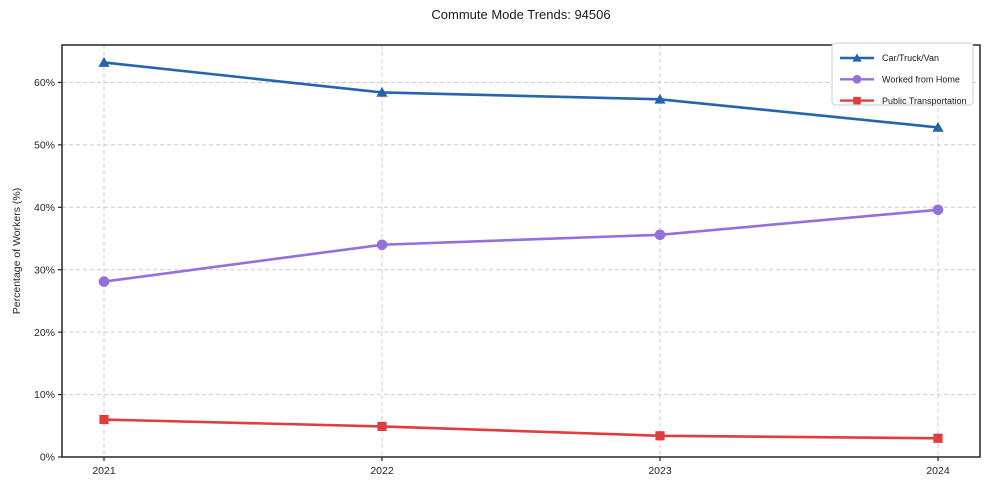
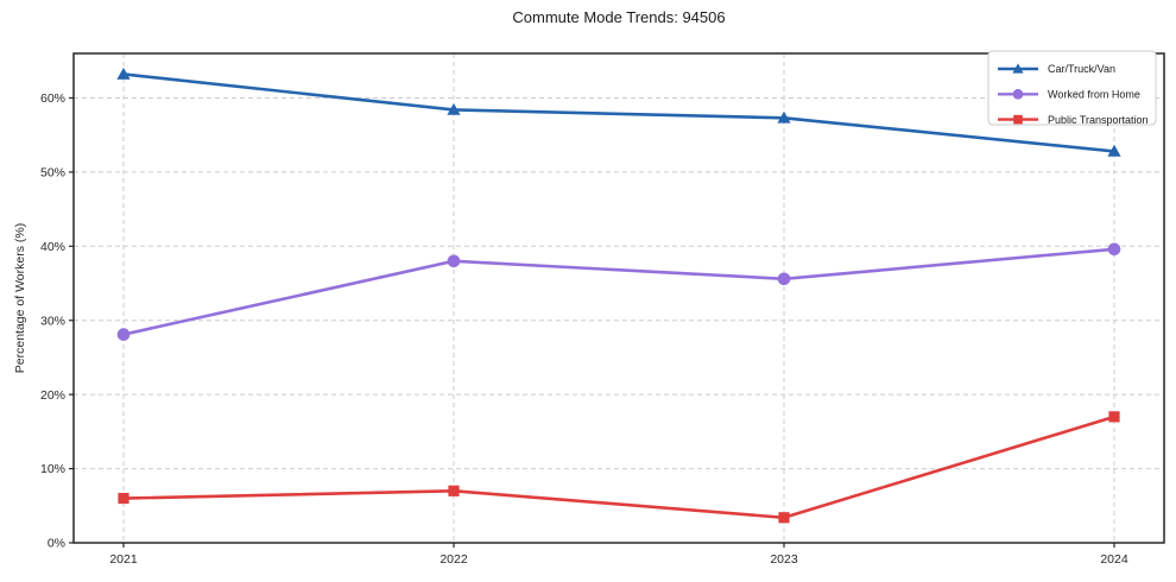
Worked from Home/2022: 34% -> 38%
Public Transportation/2022: 5% -> 7%
Public Transportation/2024: 3% -> 17%
